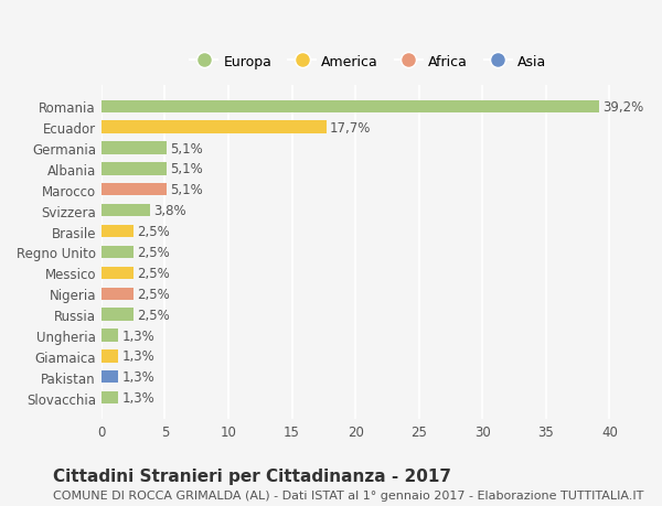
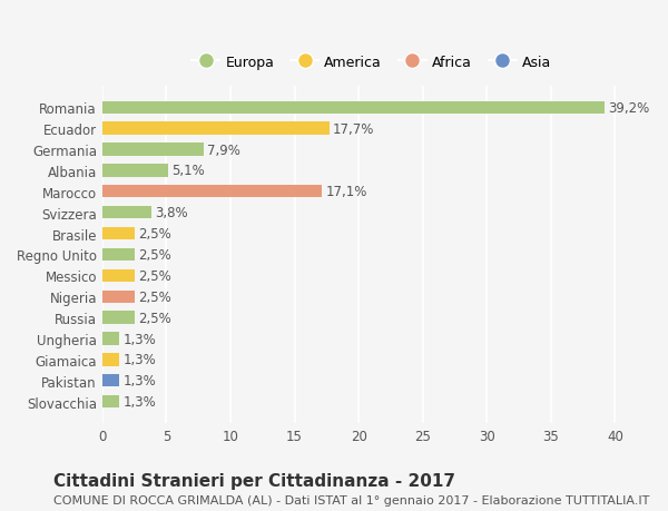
Germania: 5,1% -> 7,9%
Marocco: 5,1% -> 17,1%
